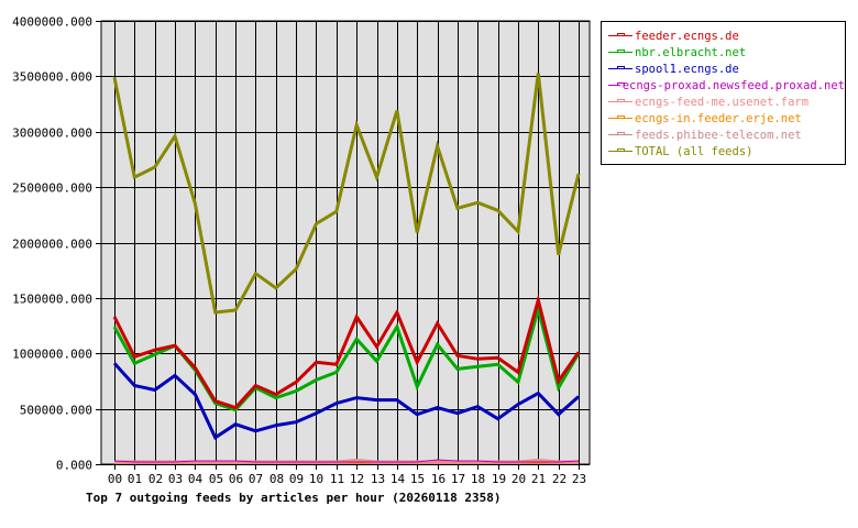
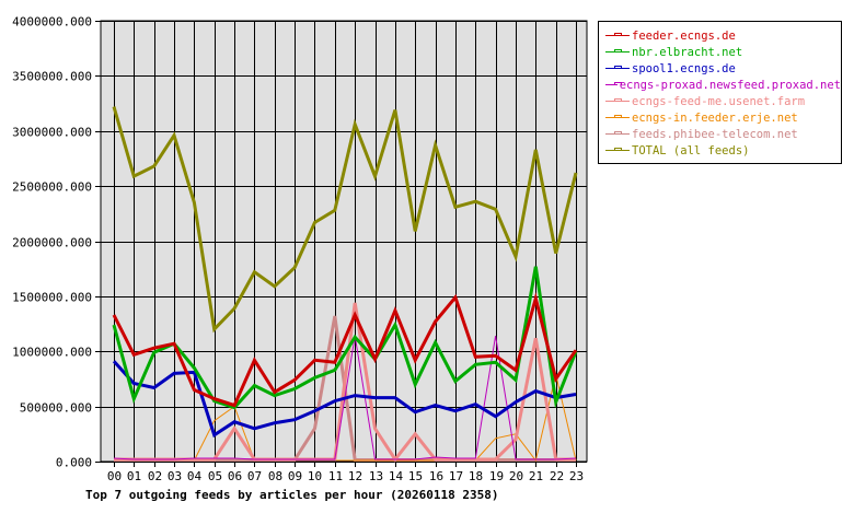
TOTAL (all feeds)/00: 3490000 -> 3220000
nbr.elbracht.net/01: 910000 -> 570000
feeder.ecngs.de/04: 870000 -> 650000
spool1.ecngs.de/04: 630000 -> 810000
ecngs-in.feeder.erje.net/05: 10000 -> 370000
TOTAL (all feeds)/05: 1370000 -> 1200000
ecngs-feed-me.usenet.farm/06: 20000 -> 300000
ecngs-in.feeder.erje.net/06: 10000 -> 500000
feeder.ecngs.de/07: 710000 -> 920000
feeds.phibee-telecom.net/10: 20000 -> 300000
feeds.phibee-telecom.net/11: 20000 -> 1320000
ecngs-proxad.newsfeed.proxad.net/12: 20000 -> 1140000
ecngs-feed-me.usenet.farm/12: 40000 -> 1440000
feeder.ecngs.de/13: 1060000 -> 930000
ecngs-feed-me.usenet.farm/13: 20000 -> 300000
ecngs-feed-me.usenet.farm/15: 20000 -> 250000
feeder.ecngs.de/17: 980000 -> 1490000
nbr.elbracht.net/17: 860000 -> 730000
ecngs-proxad.newsfeed.proxad.net/19: 20000 -> 1140000
ecngs-in.feeder.erje.net/19: 10000 -> 210000
ecngs-feed-me.usenet.farm/20: 20000 -> 200000
ecngs-in.feeder.erje.net/20: 10000 -> 250000
TOTAL (all feeds)/20: 2100000 -> 1860000
nbr.elbracht.net/21: 1400000 -> 1770000
ecngs-feed-me.usenet.farm/21: 40000 -> 1120000
TOTAL (all feeds)/21: 3530000 -> 2830000
nbr.elbracht.net/22: 690000 -> 540000
spool1.ecngs.de/22: 450000 -> 580000
ecngs-in.feeder.erje.net/22: 10000 -> 790000
